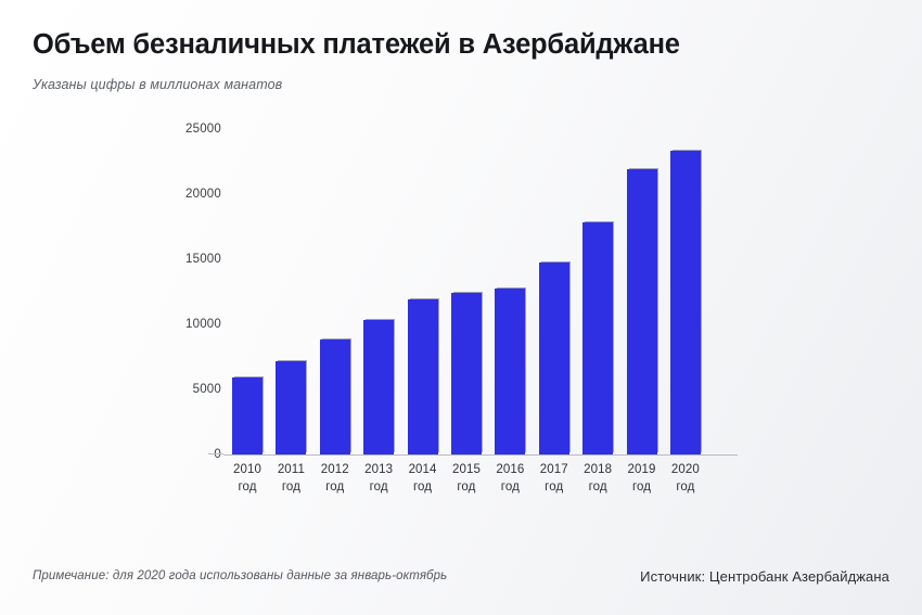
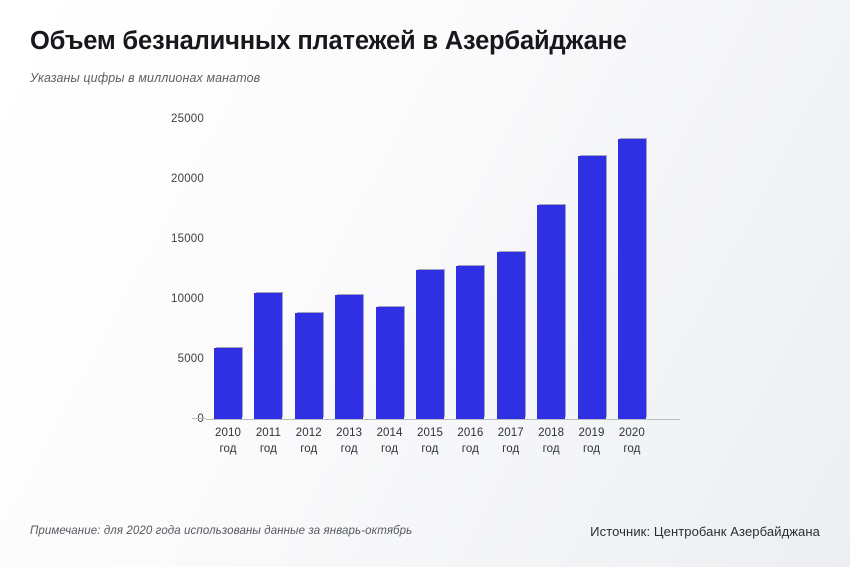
2011: 7100 -> 10500
2014: 11900 -> 9300
2017: 14700 -> 13900
